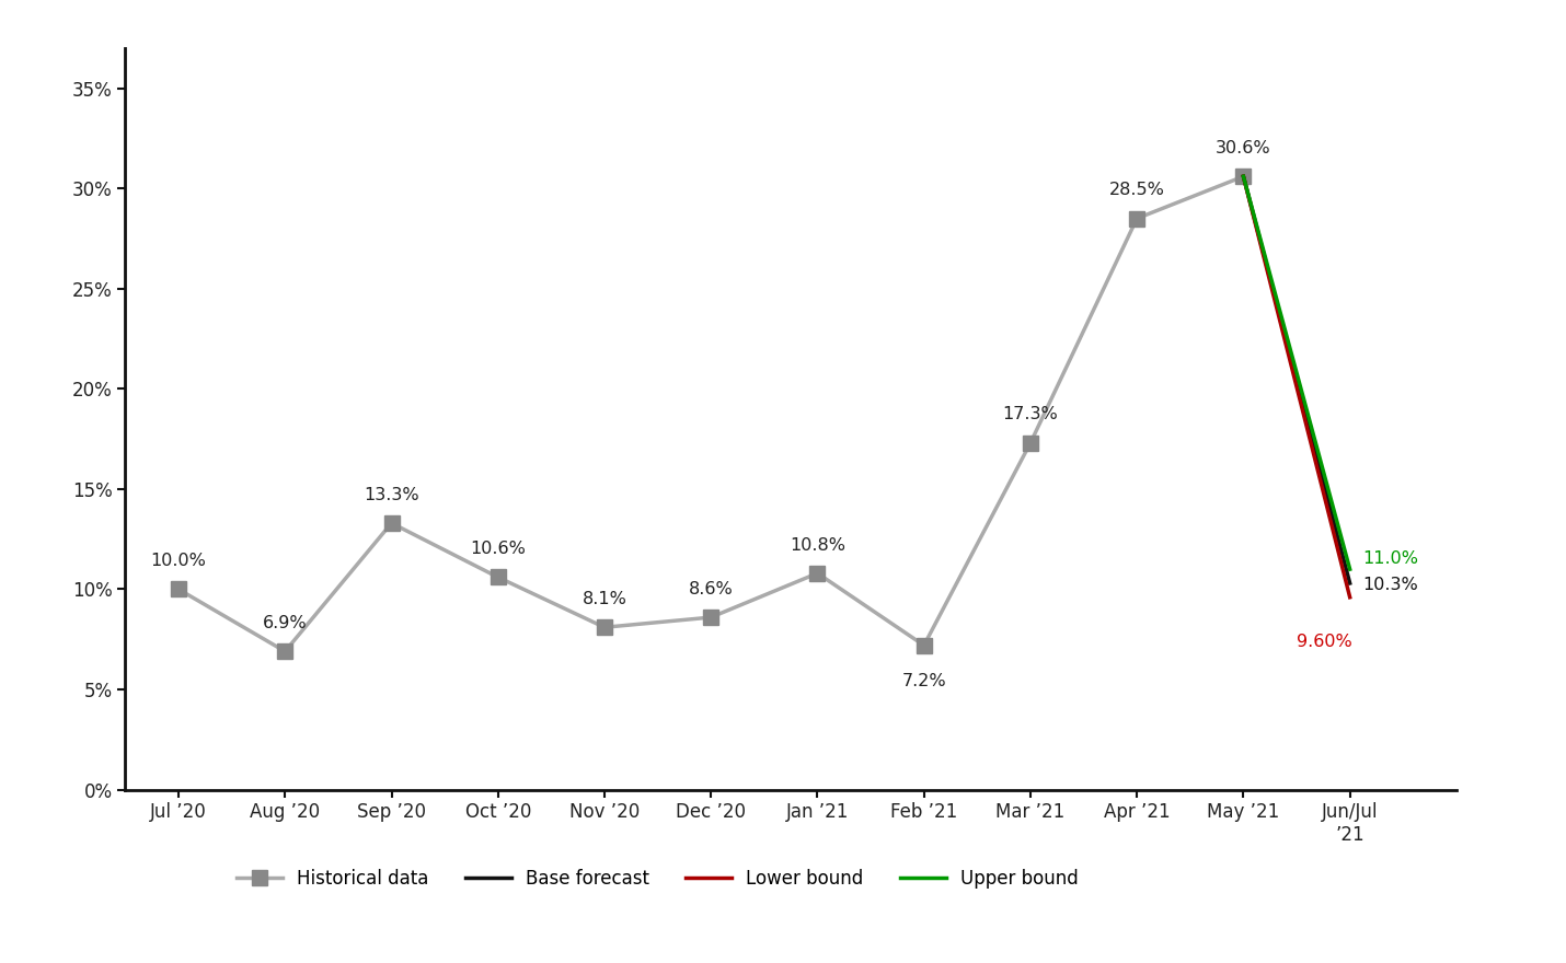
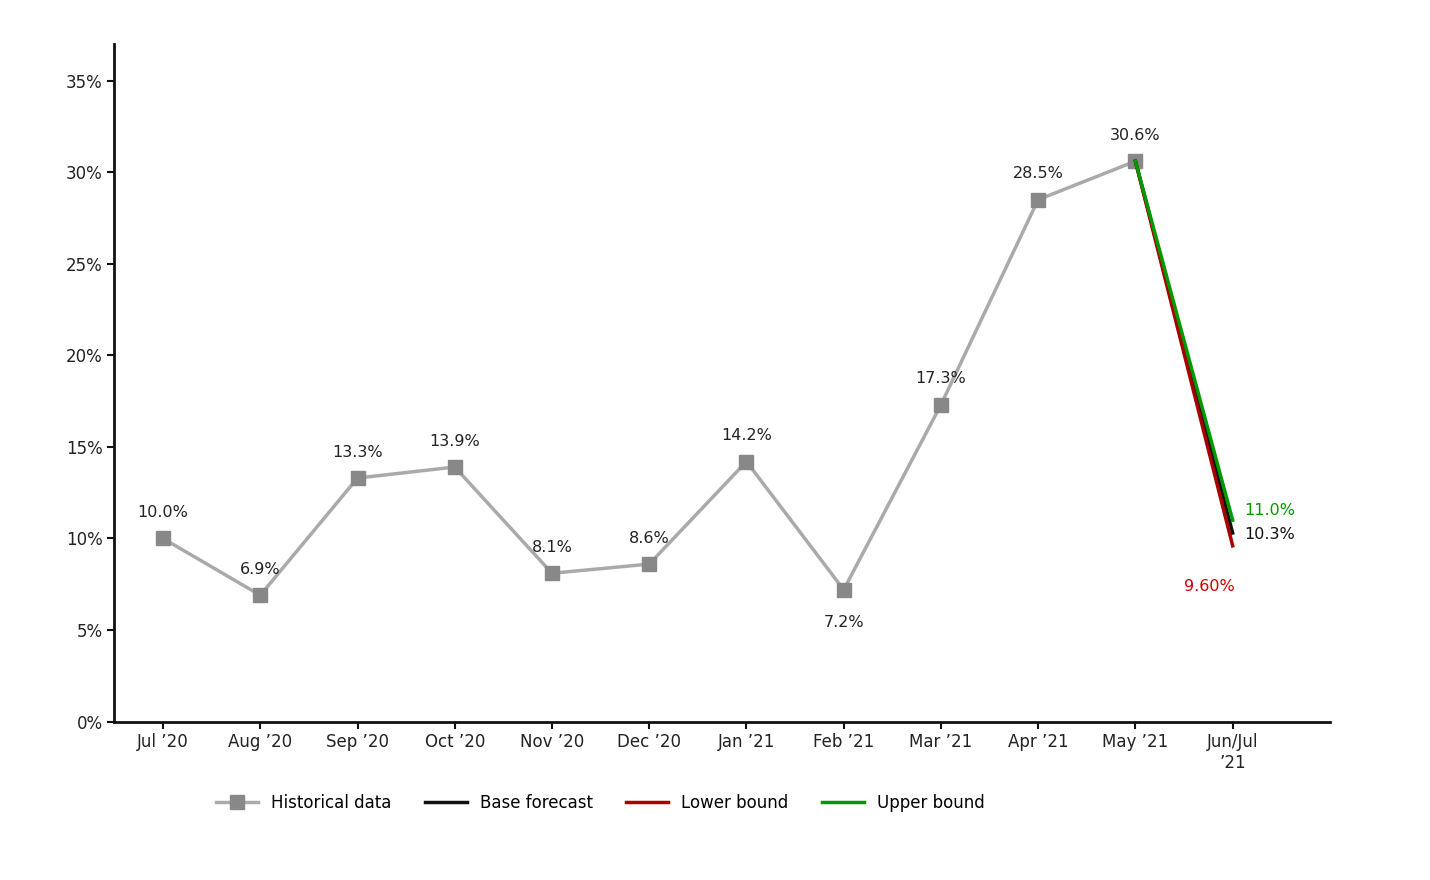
Oct ’20: 10.6% -> 13.9%
Jan ’21: 10.8% -> 14.2%
